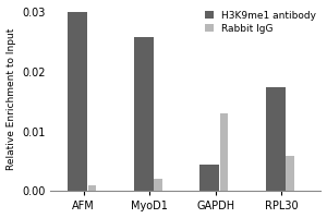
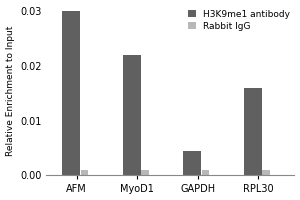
H3K9me1 antibody/MyoD1: 0.0258 -> 0.0220
Rabbit IgG/MyoD1: 0.002 -> 0.001
Rabbit IgG/GAPDH: 0.013 -> 0.001
H3K9me1 antibody/RPL30: 0.0174 -> 0.0160
Rabbit IgG/RPL30: 0.006 -> 0.001
